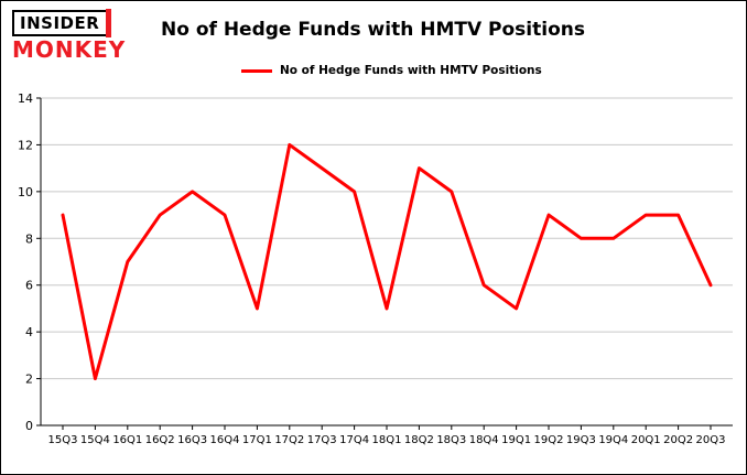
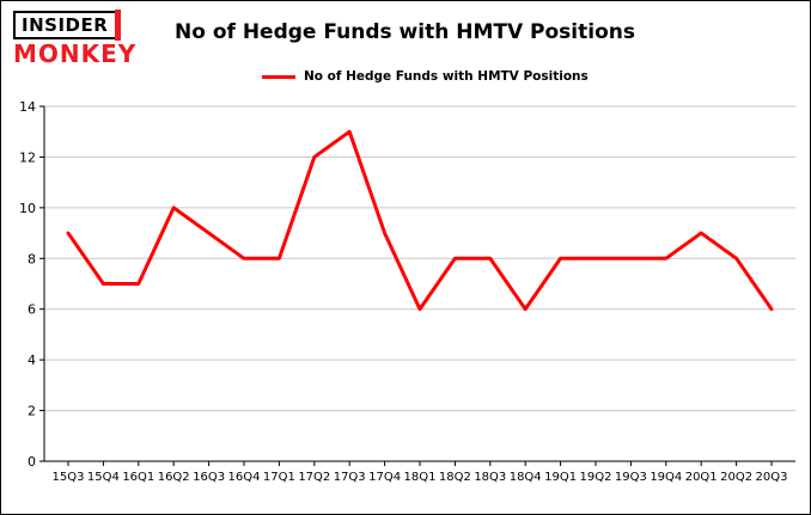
15Q4: 2 -> 7
16Q2: 9 -> 10
16Q3: 10 -> 9
16Q4: 9 -> 8
17Q1: 5 -> 8
17Q3: 11 -> 13
17Q4: 10 -> 9
18Q1: 5 -> 6
18Q2: 11 -> 8
18Q3: 10 -> 8
19Q1: 5 -> 8
19Q2: 9 -> 8
20Q2: 9 -> 8
